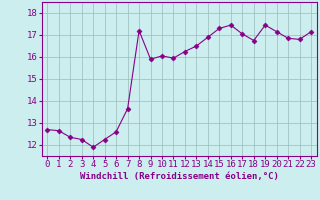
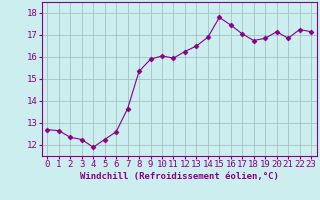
8: 17.20 -> 15.35
15: 17.30 -> 17.80
19: 17.45 -> 16.85
22: 16.80 -> 17.25
